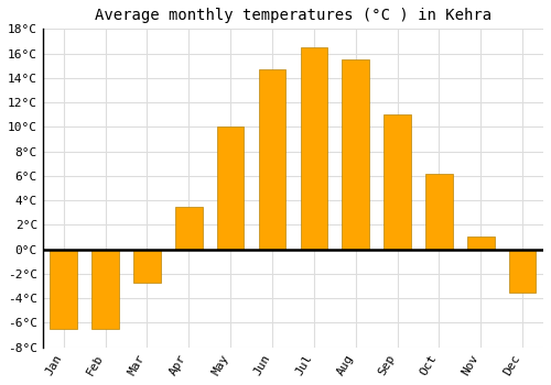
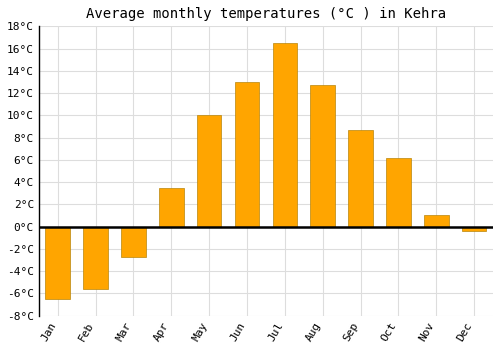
Feb: -6.5°C -> -5.6°C
Jun: 14.7°C -> 13.0°C
Aug: 15.5°C -> 12.7°C
Sep: 11.0°C -> 8.7°C
Dec: -3.5°C -> -0.4°C
